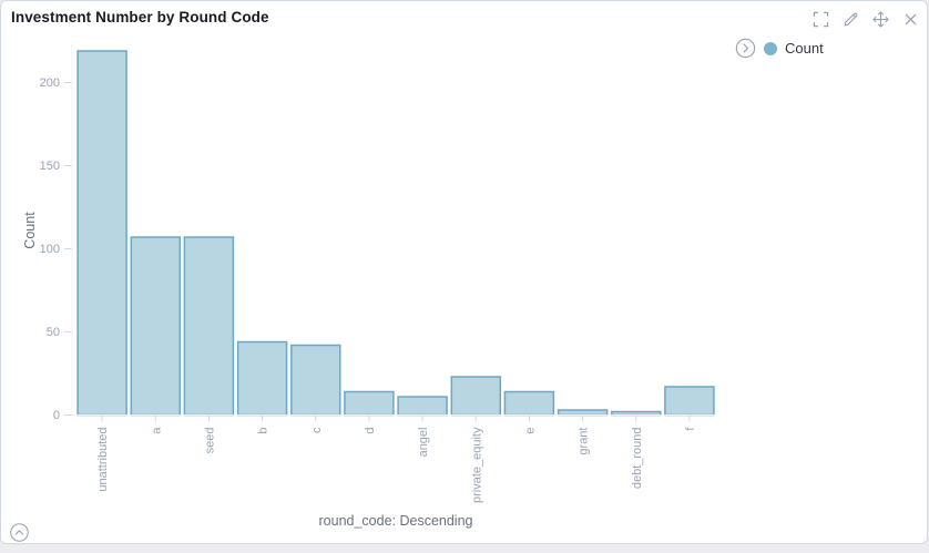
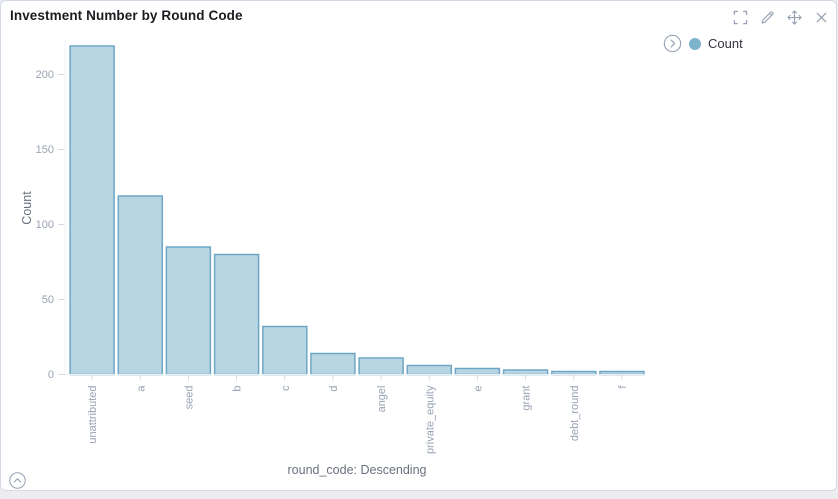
a: 107 -> 119
seed: 107 -> 85
b: 44 -> 80
c: 42 -> 32
private_equity: 23 -> 6
e: 14 -> 4
f: 17 -> 2
